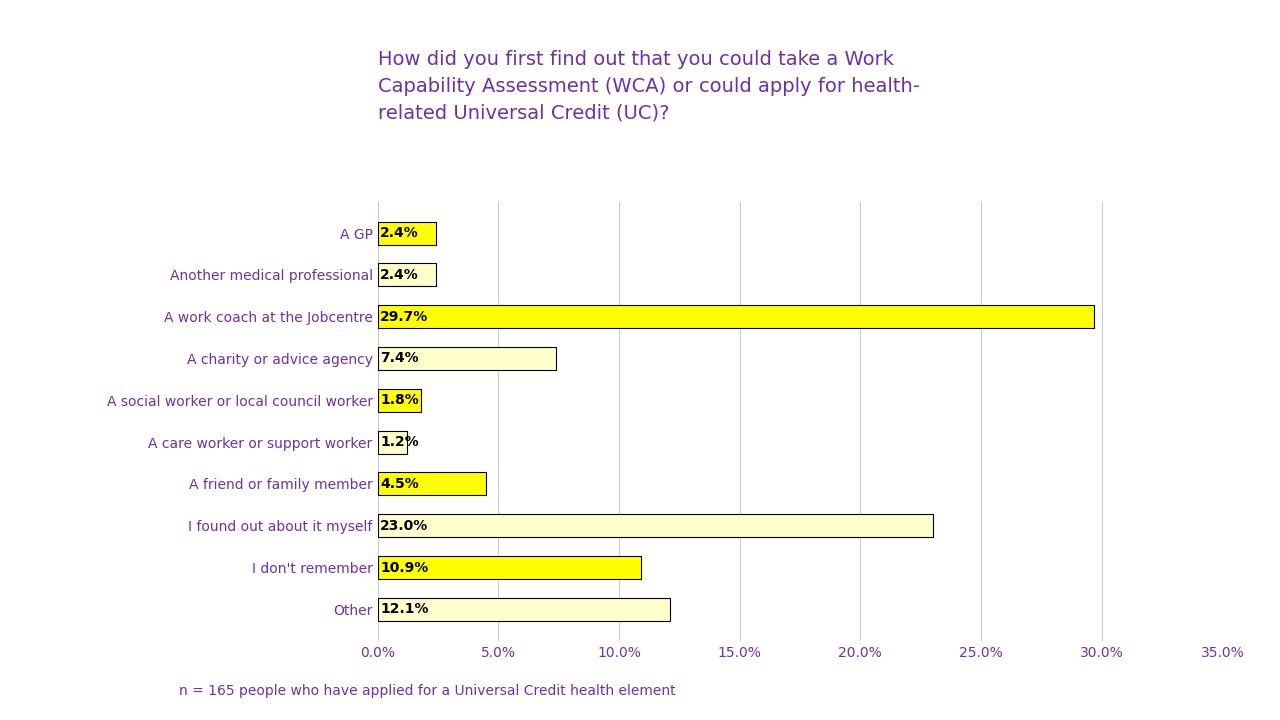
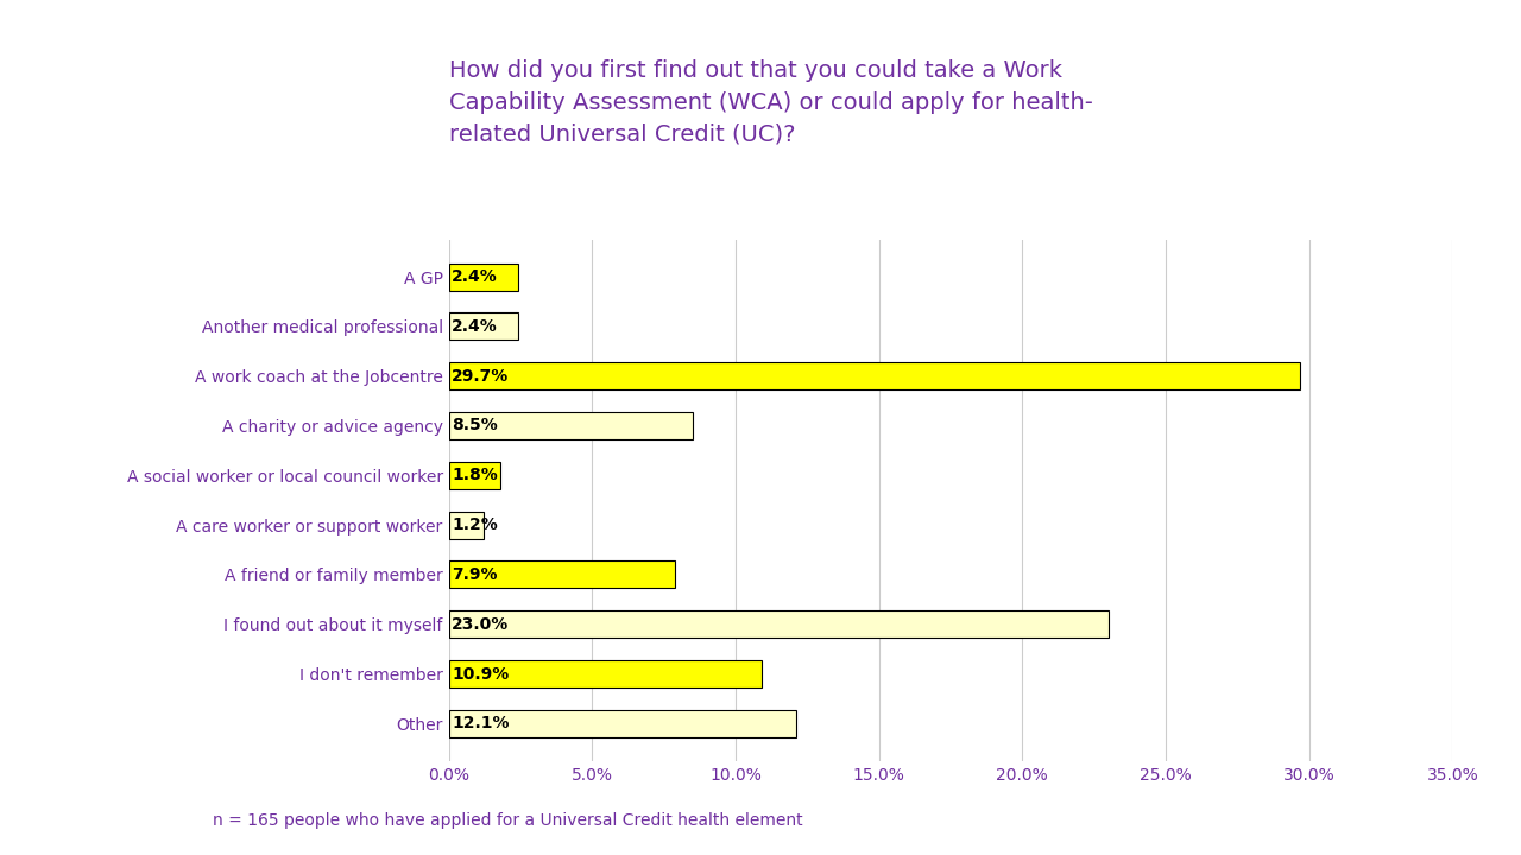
A charity or advice agency: 7.4% -> 8.5%
A friend or family member: 4.5% -> 7.9%
